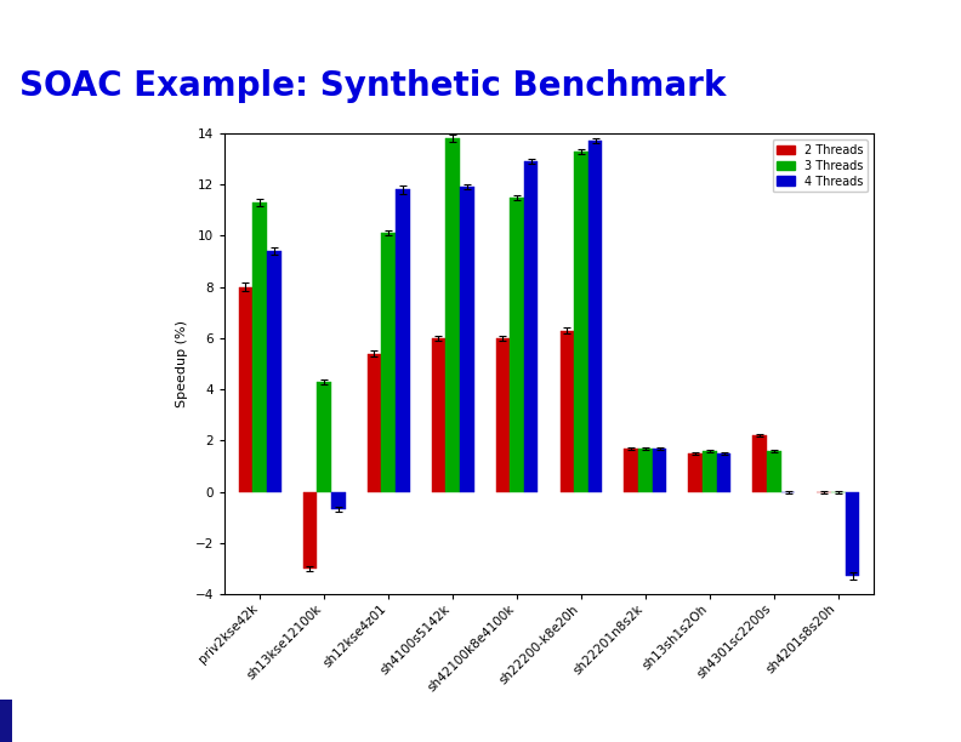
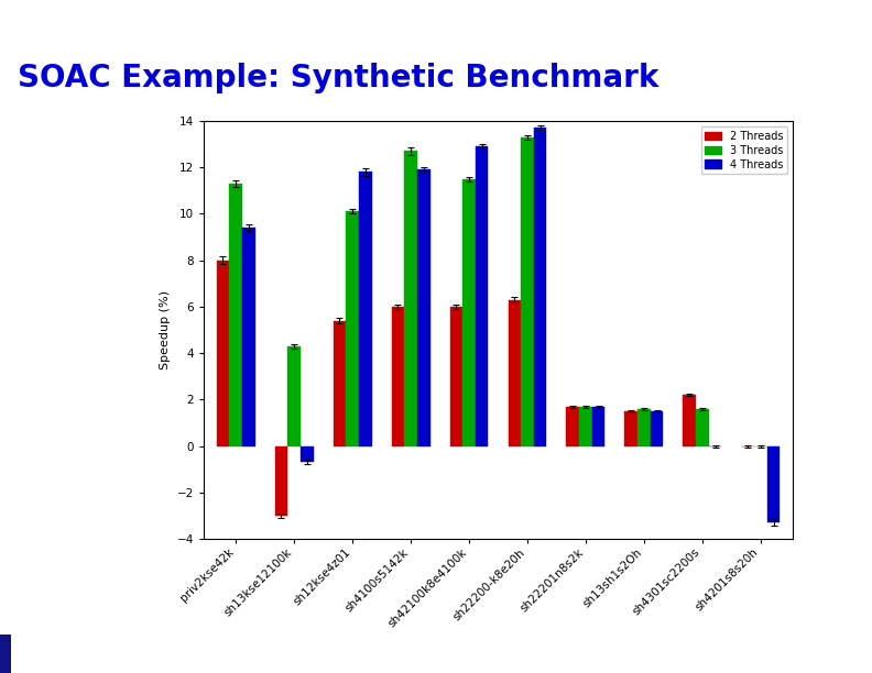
3 Threads/sh4100s5142k: 13.8 -> 12.7
